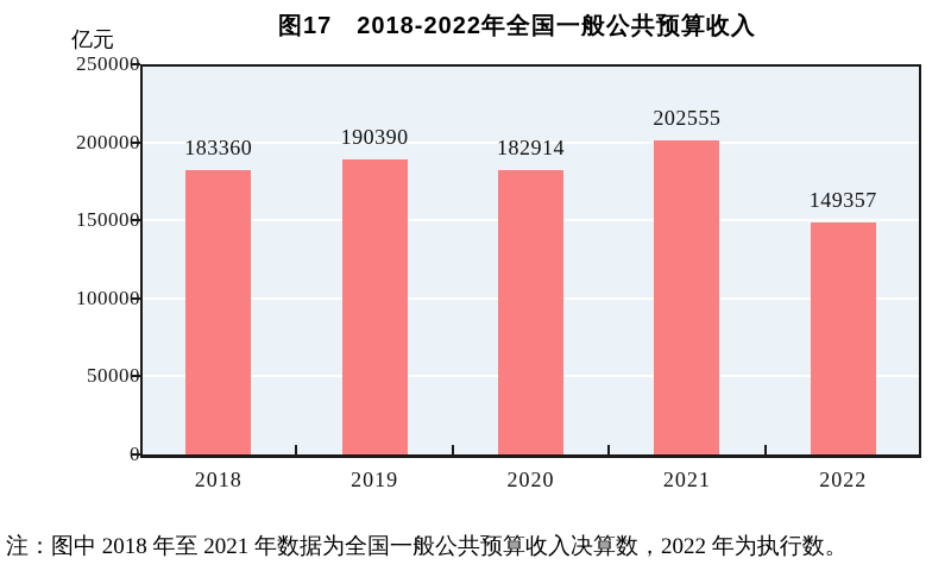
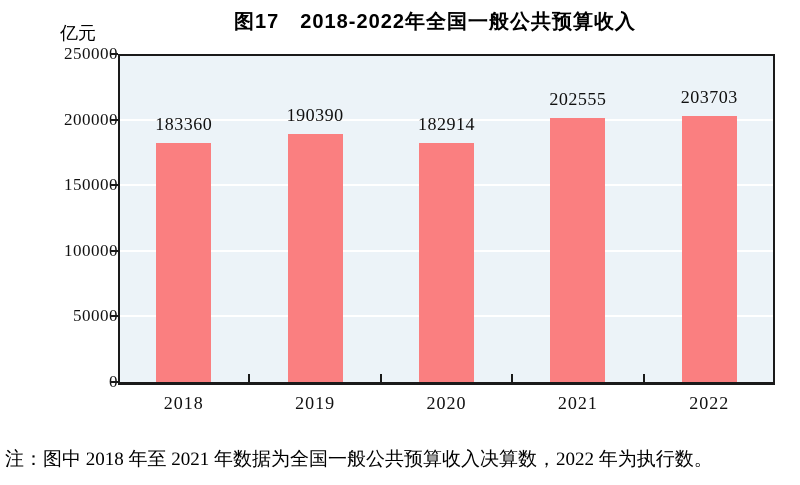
2022: 149357 -> 203703
